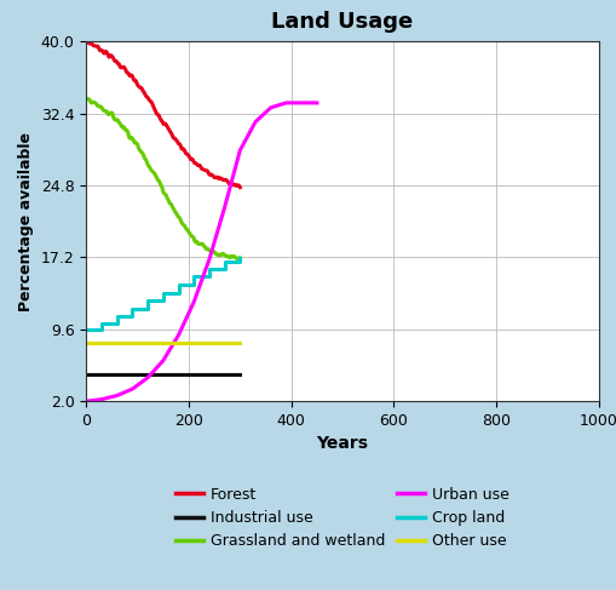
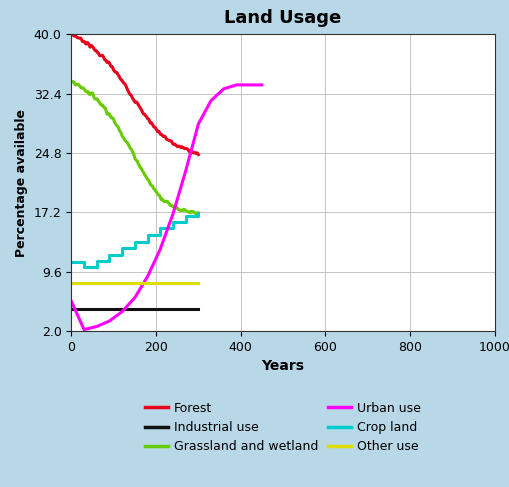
Crop land/0: 9.6 -> 10.8
Urban use/0: 2.0 -> 5.8
